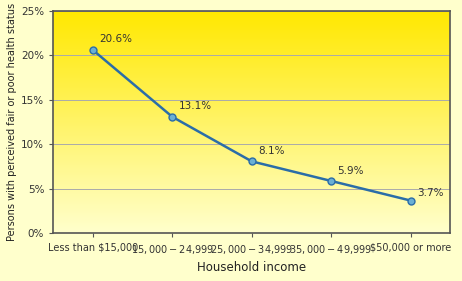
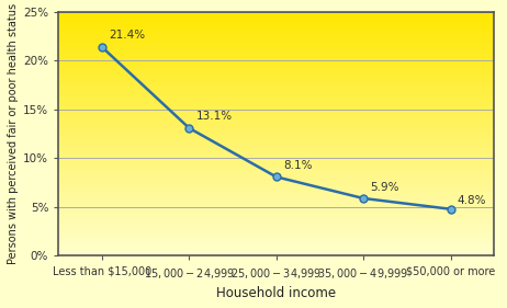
Less than $15,000: 20.6% -> 21.4%
$50,000 or more: 3.7% -> 4.8%
